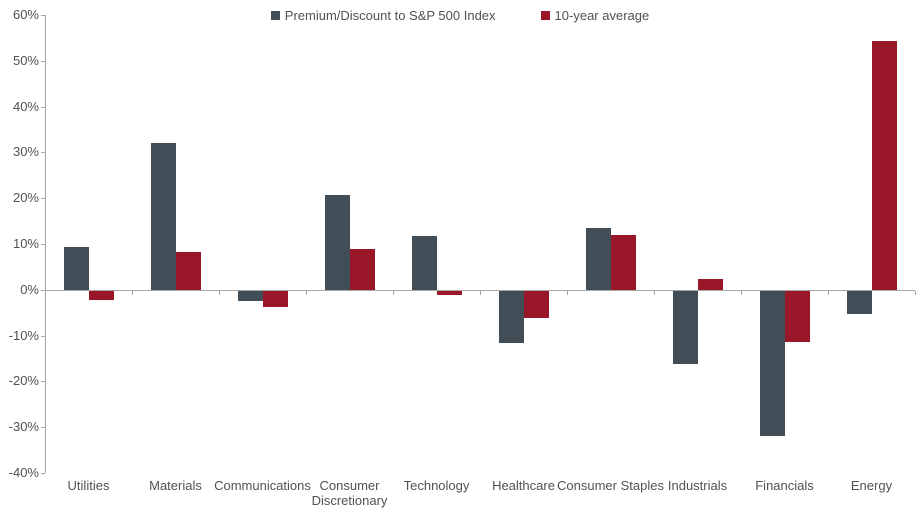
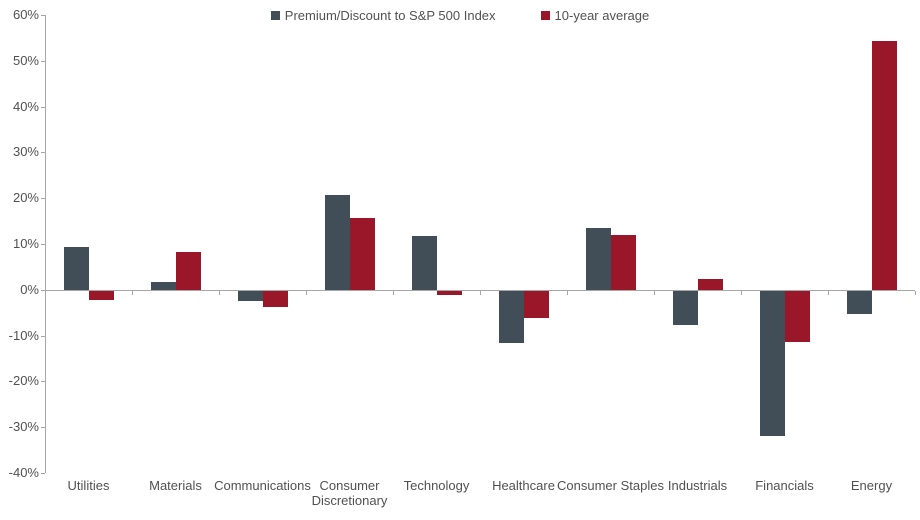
Premium/Discount to S&P 500 Index/Materials: 32% -> 2%
10-year average/Consumer Discretionary: 9% -> 16%
Premium/Discount to S&P 500 Index/Industrials: -16% -> -8%
